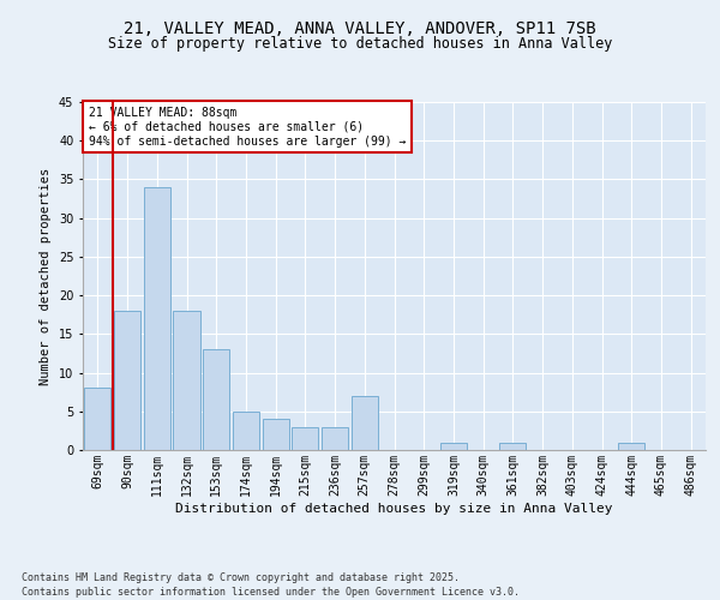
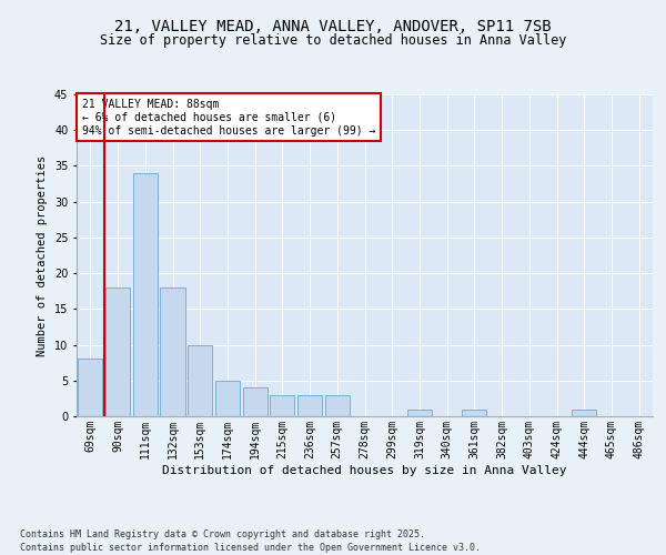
153sqm: 13 -> 10
257sqm: 7 -> 3
